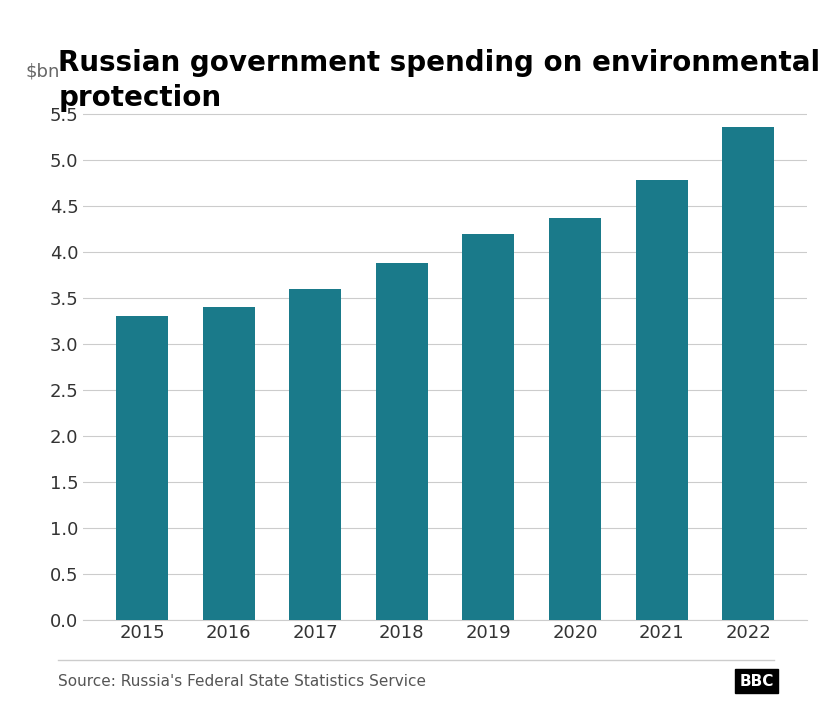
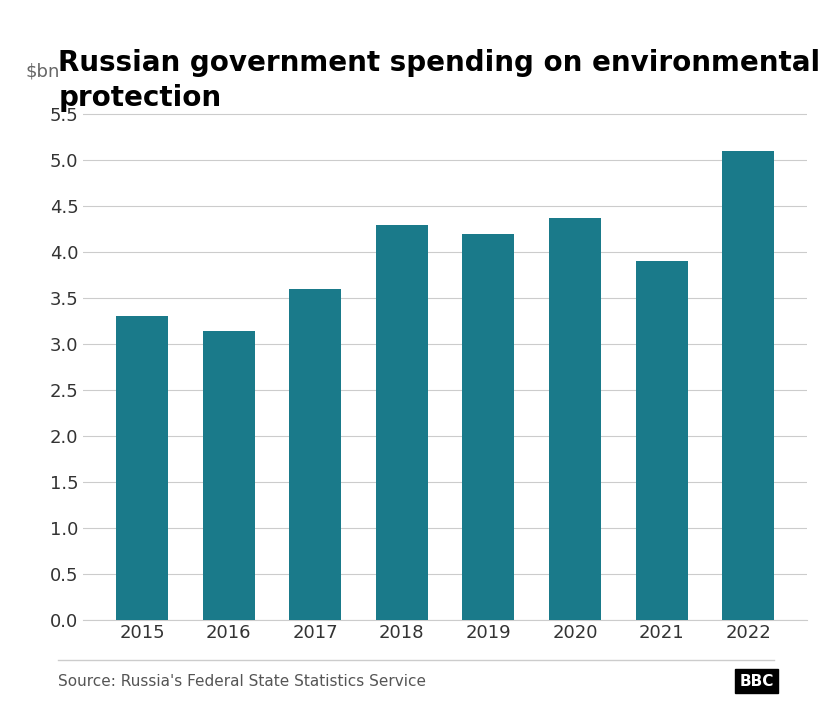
2016: 3.40 -> 3.14
2018: 3.88 -> 4.30
2021: 4.79 -> 3.90
2022: 5.36 -> 5.10
